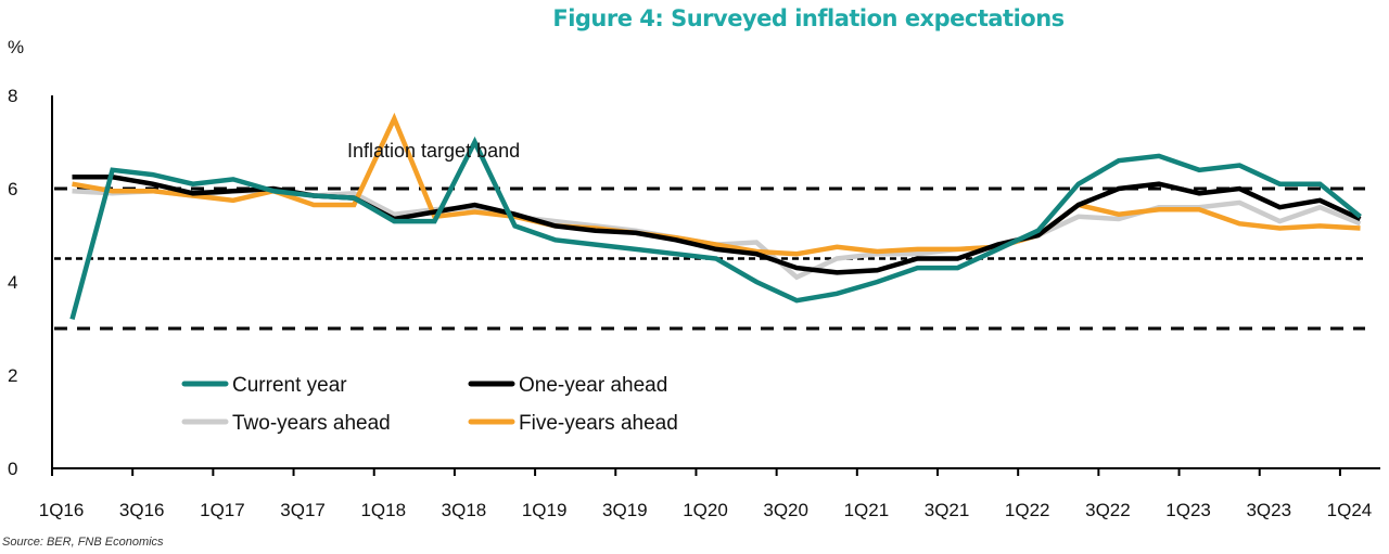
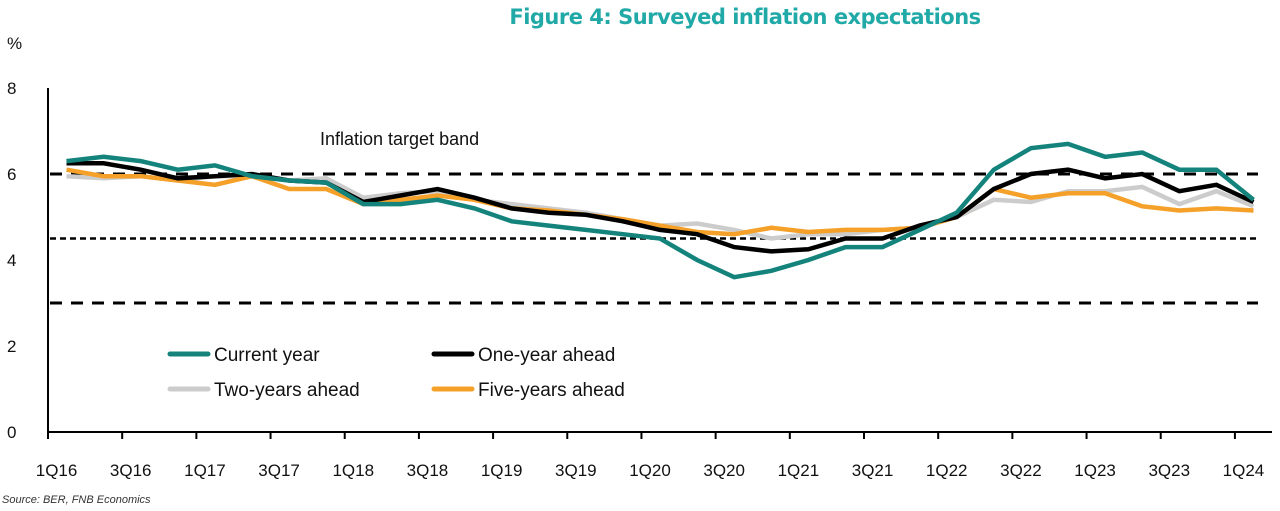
Current year/1Q16: 3.2 -> 6.3
Five-years ahead/1Q18: 7.5 -> 5.3
Current year/3Q18: 7.0 -> 5.4
Two-years ahead/3Q20: 4.1 -> 4.7
